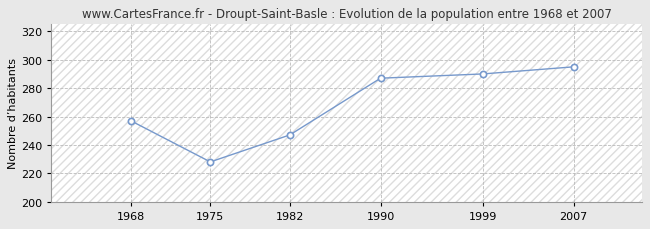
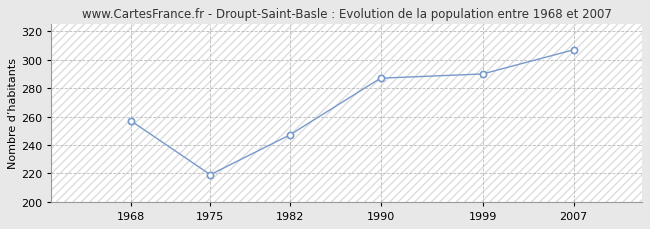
1975: 228 -> 219
2007: 295 -> 307
